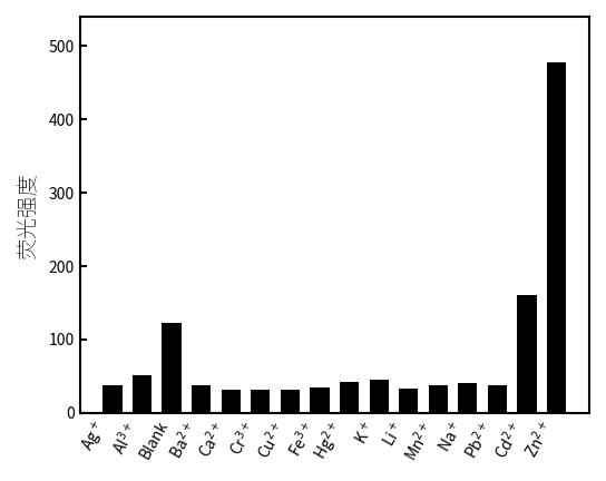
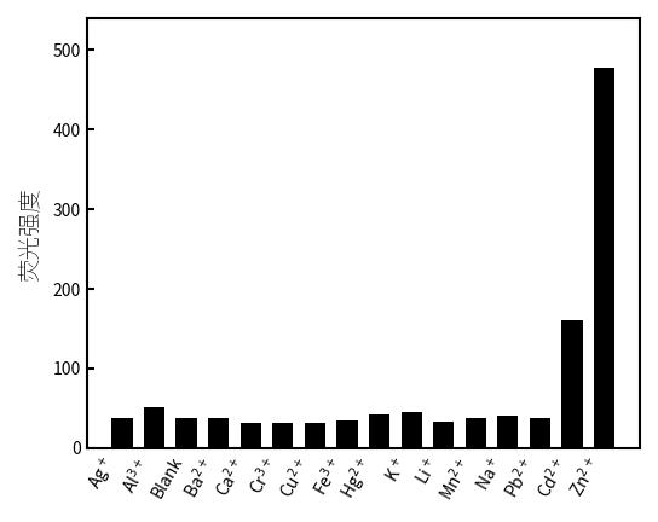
Blank: 122 -> 38
